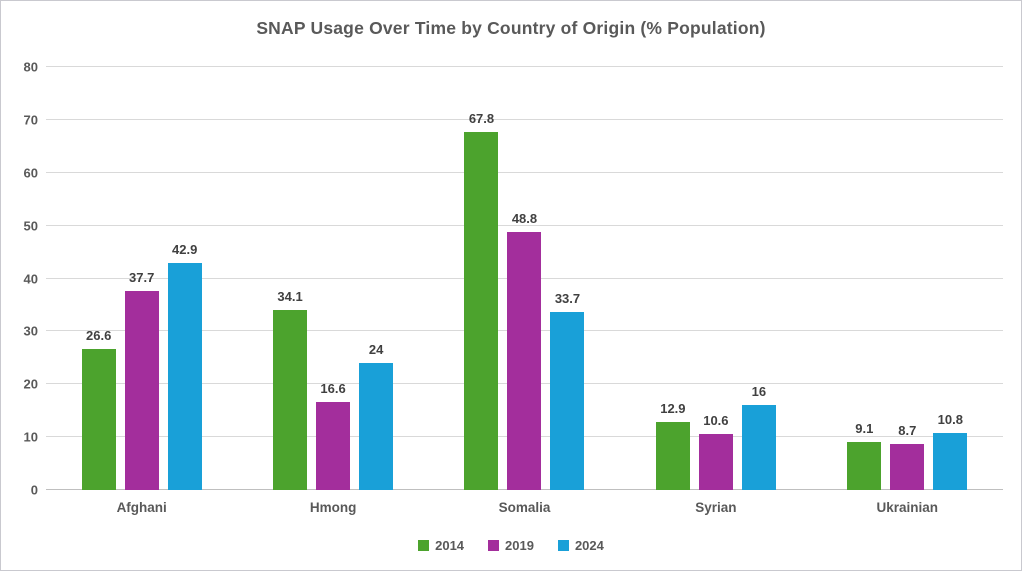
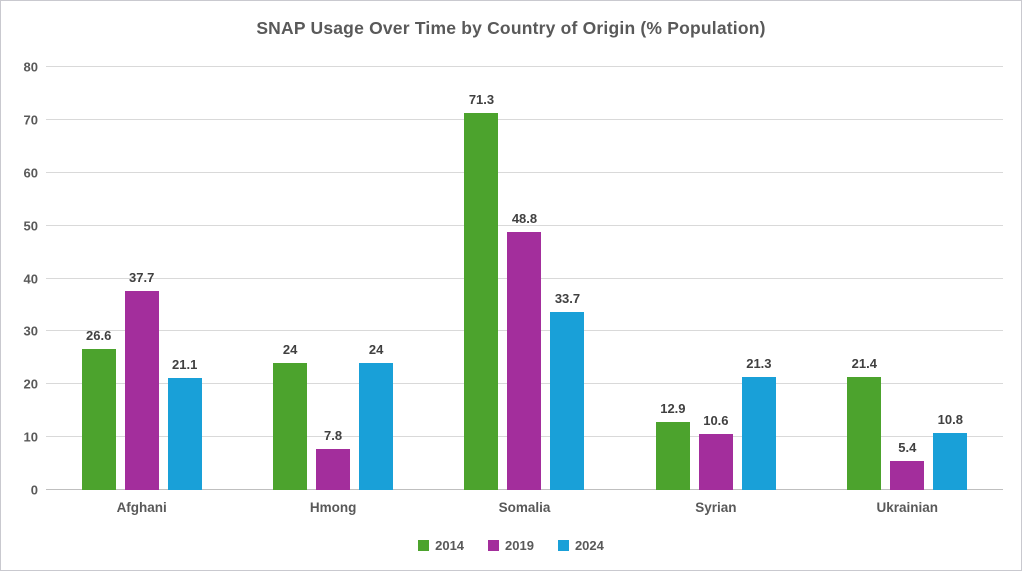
2024/Afghani: 42.9 -> 21.1
2014/Hmong: 34.1 -> 24
2019/Hmong: 16.6 -> 7.8
2014/Somalia: 67.8 -> 71.3
2024/Syrian: 16 -> 21.3
2014/Ukrainian: 9.1 -> 21.4
2019/Ukrainian: 8.7 -> 5.4
